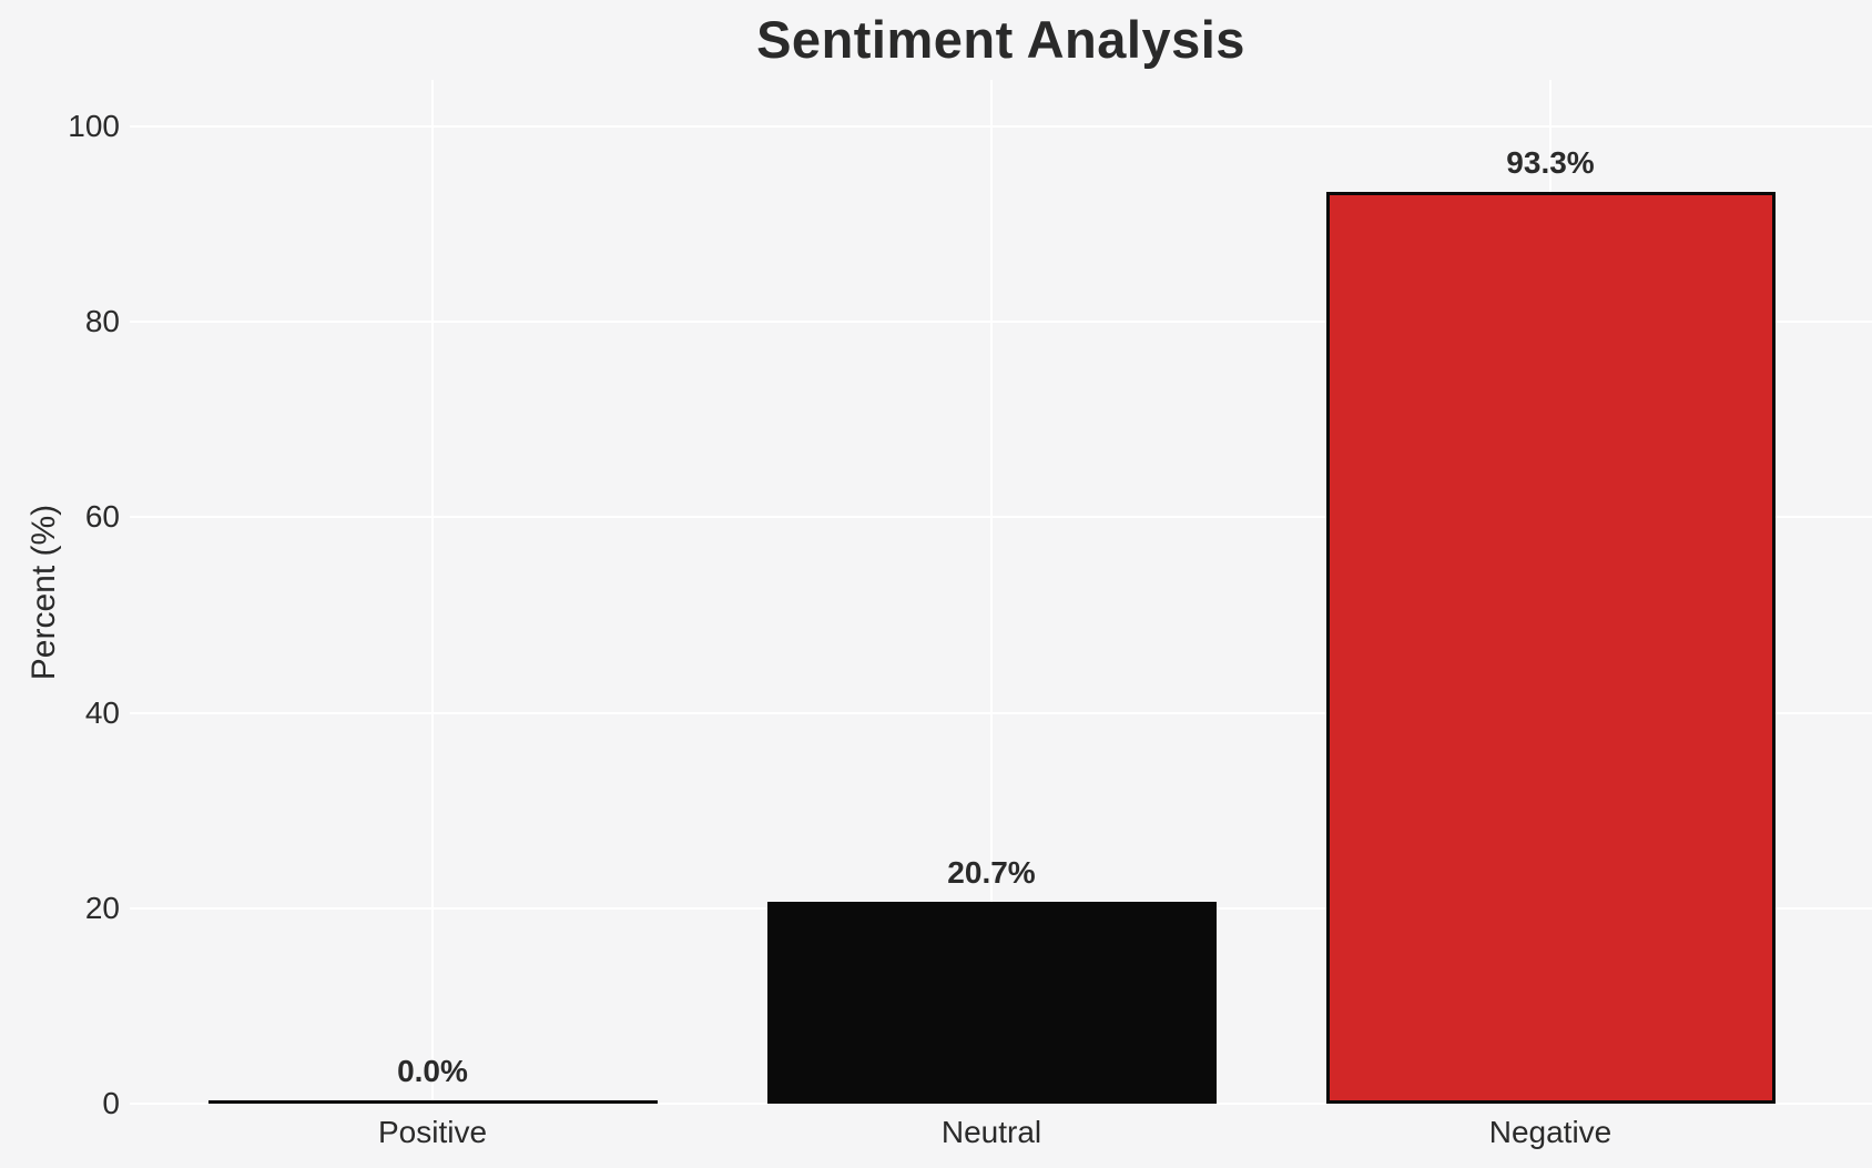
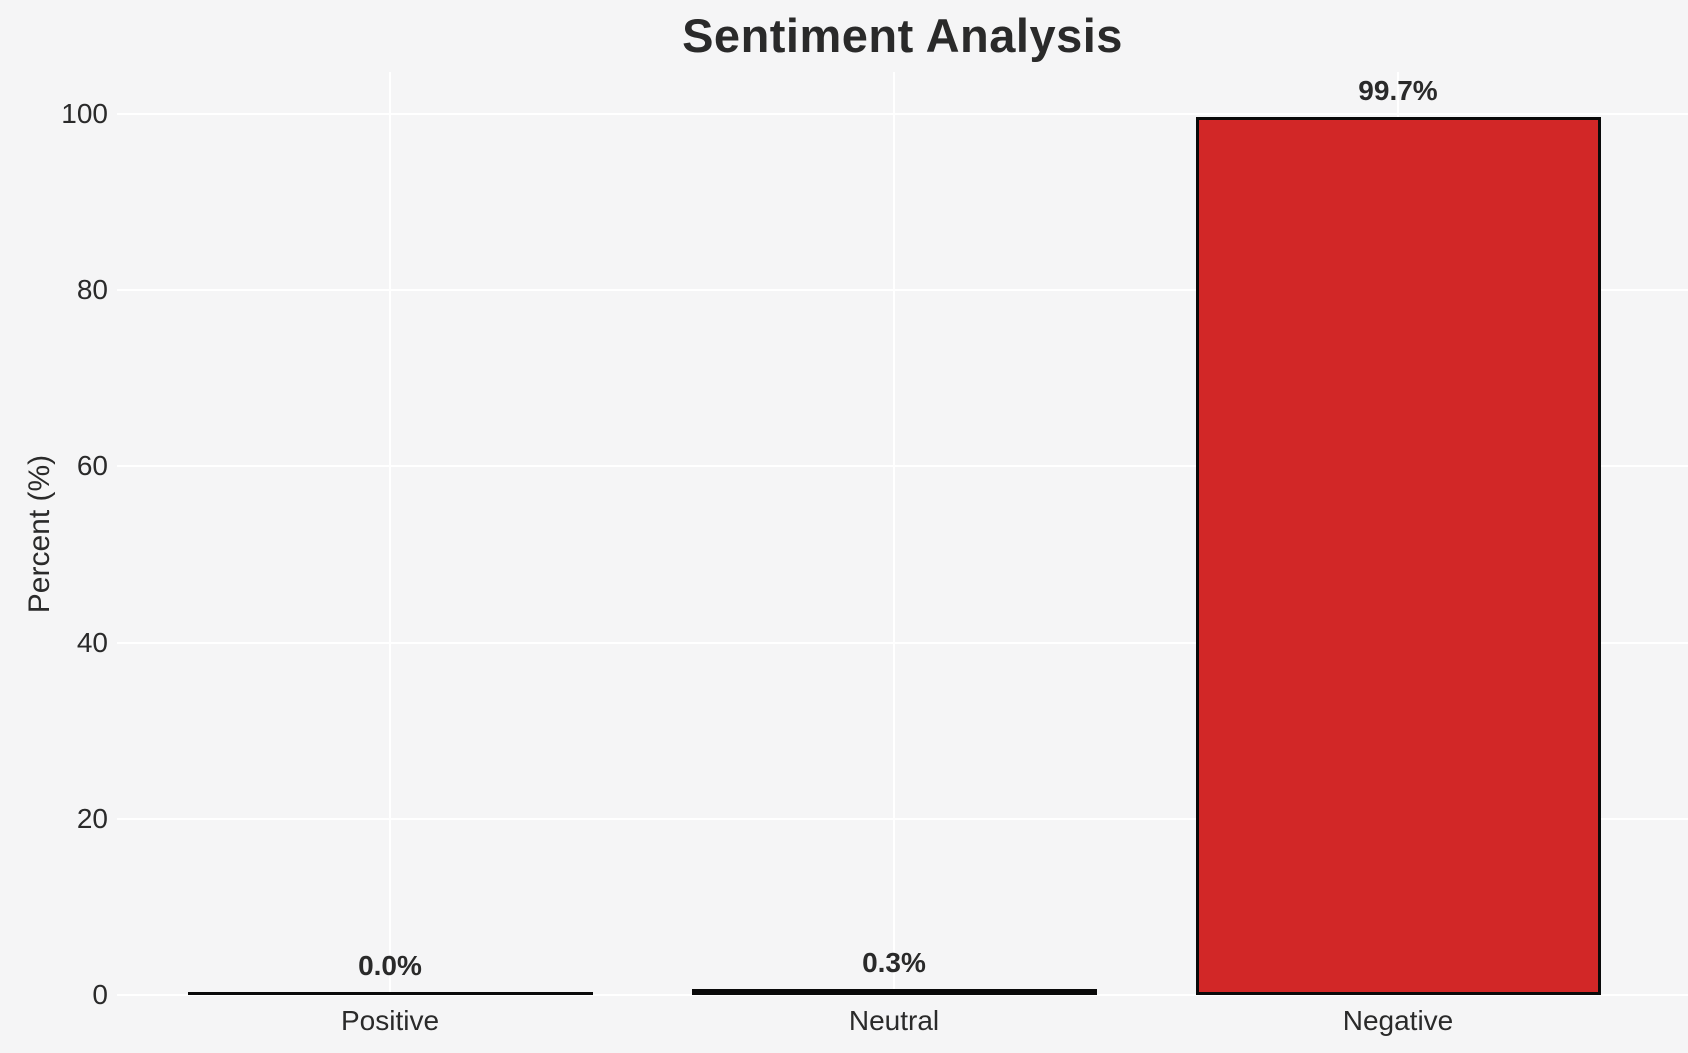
Neutral: 20.7% -> 0.3%
Negative: 93.3% -> 99.7%
